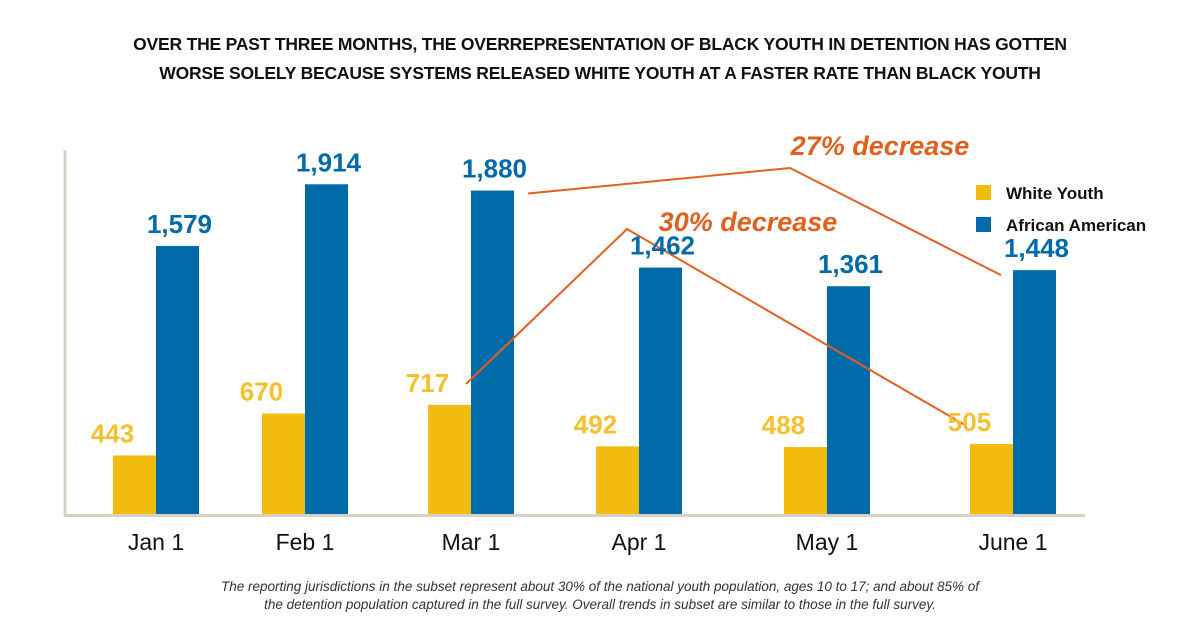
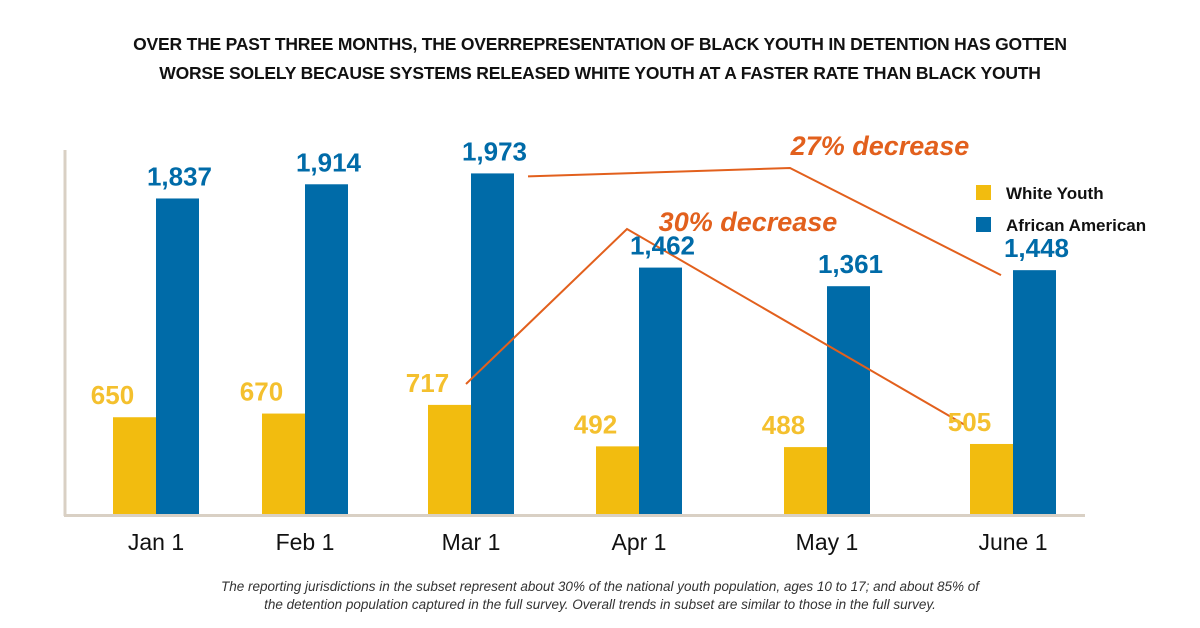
White Youth/Jan 1: 443 -> 650
African American/Jan 1: 1,579 -> 1,837
African American/Mar 1: 1,880 -> 1,973
